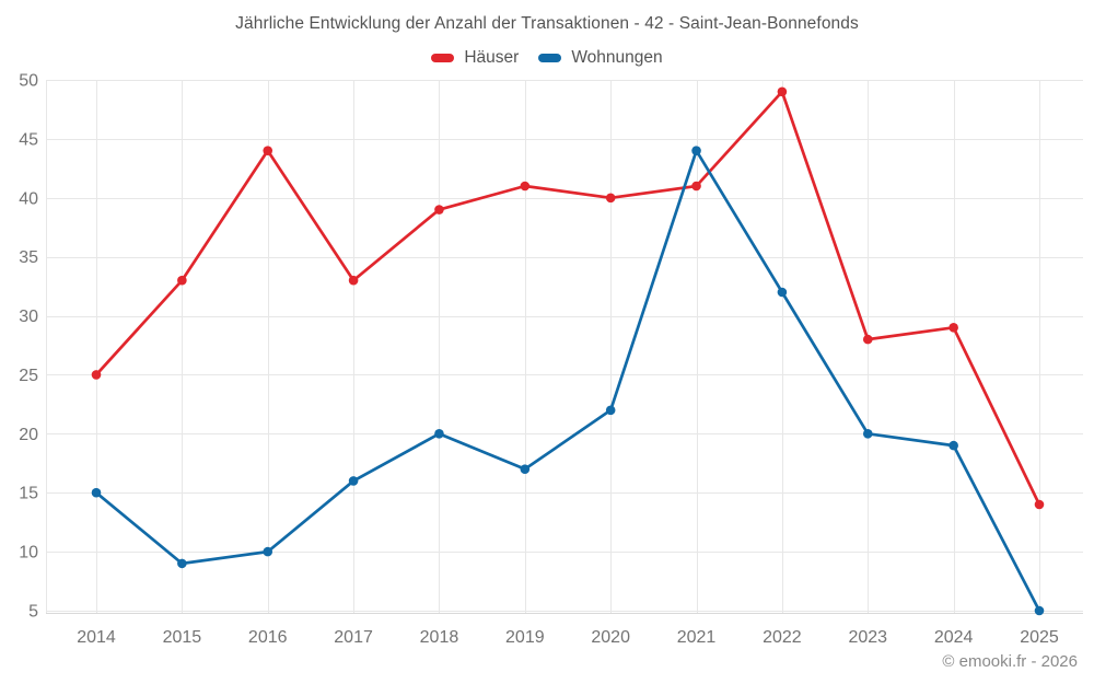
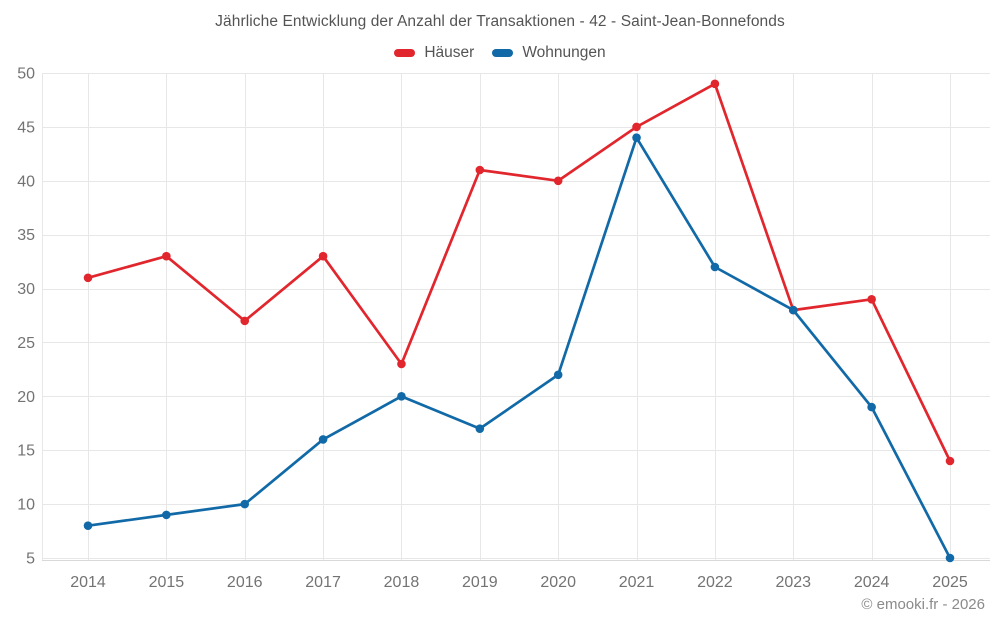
Häuser/2014: 25 -> 31
Wohnungen/2014: 15 -> 8
Häuser/2016: 44 -> 27
Häuser/2018: 39 -> 23
Häuser/2021: 41 -> 45
Wohnungen/2023: 20 -> 28
